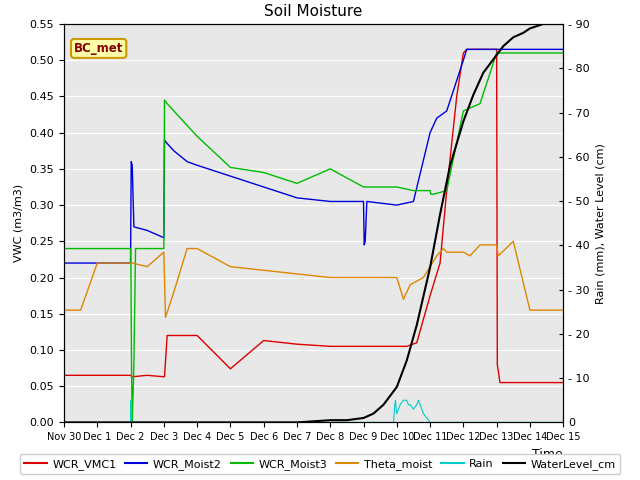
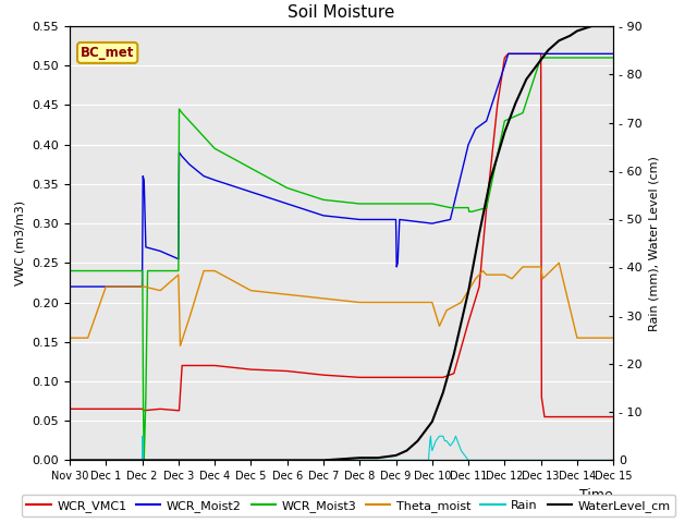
WCR_VMC1/Dec 5: 0.074 -> 0.115
WCR_Moist3/Dec 5: 0.352 -> 0.370
WCR_Moist3/Dec 8: 0.350 -> 0.325
